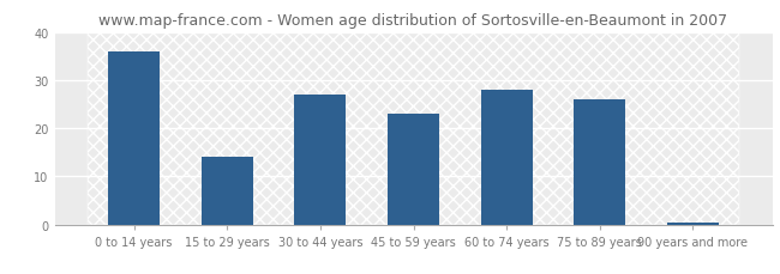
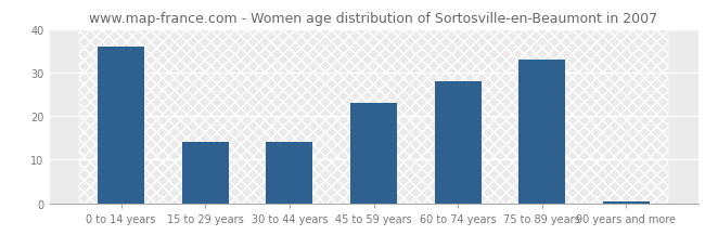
30 to 44 years: 27.0 -> 14.0
75 to 89 years: 26.0 -> 33.0
